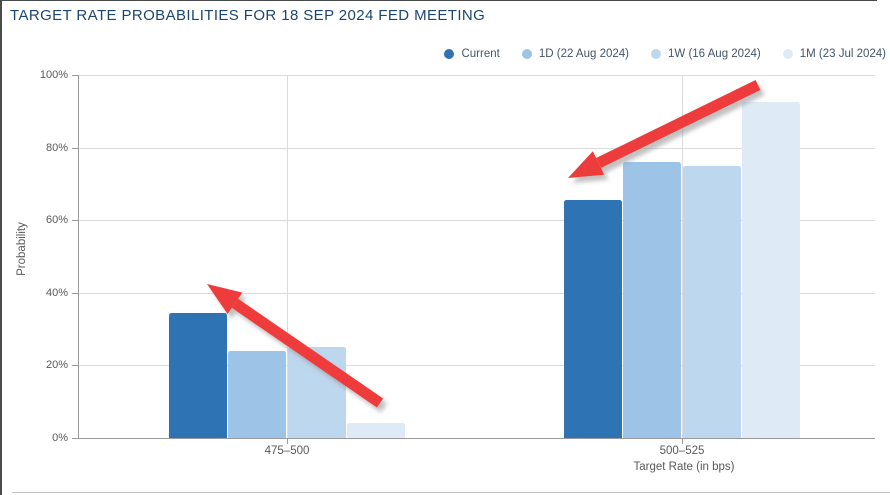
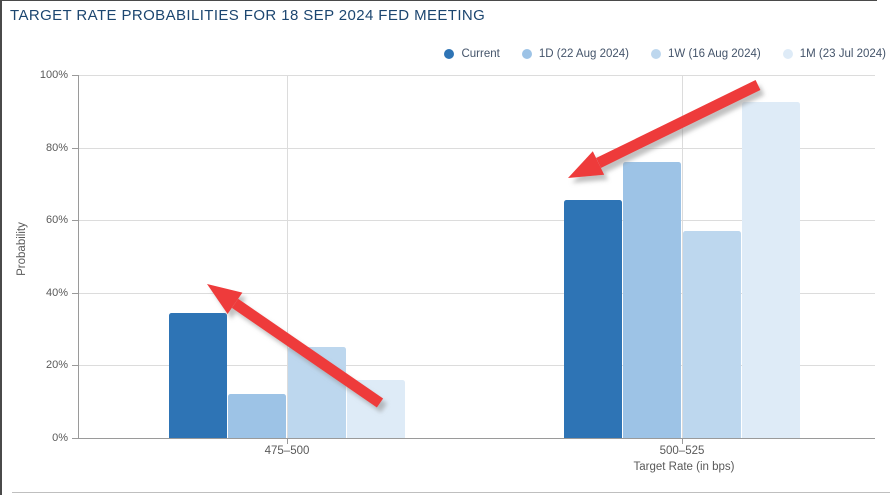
1D (22 Aug 2024)/475–500: 24% -> 12%
1M (23 Jul 2024)/475–500: 4% -> 16%
1W (16 Aug 2024)/500–525: 75% -> 57%
